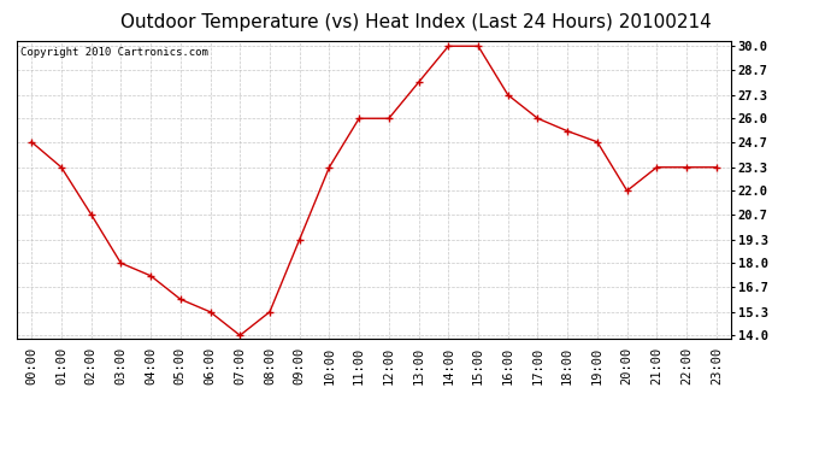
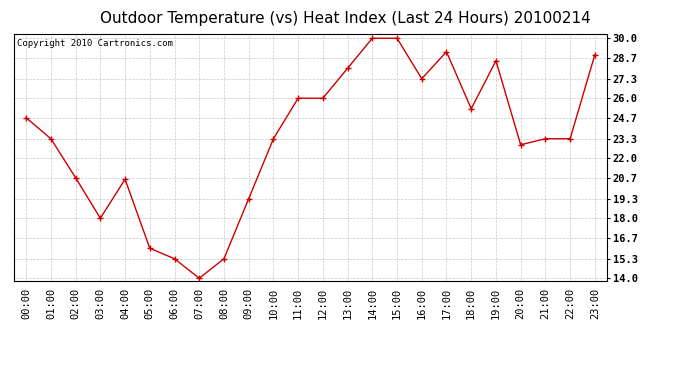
04:00: 17.3 -> 20.6
17:00: 26.0 -> 29.1
19:00: 24.7 -> 28.5
20:00: 22.0 -> 22.9
23:00: 23.3 -> 28.9
